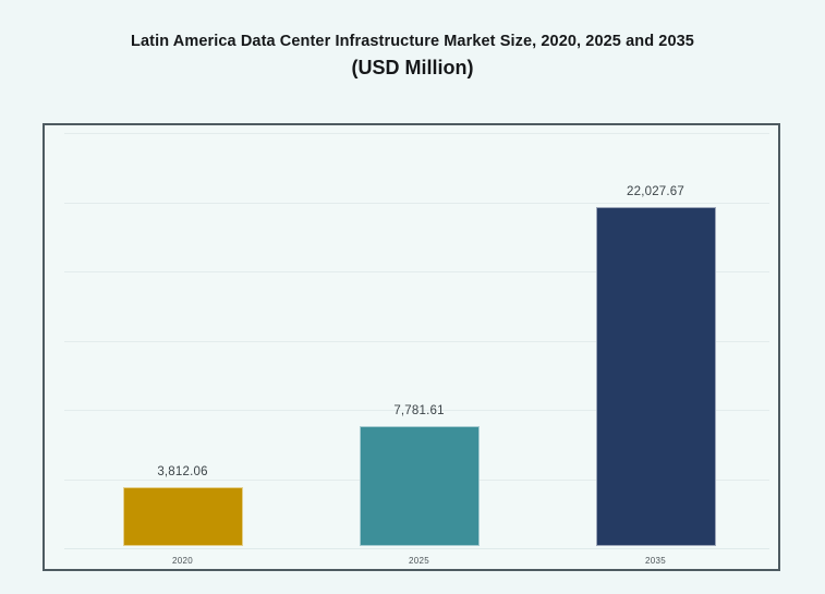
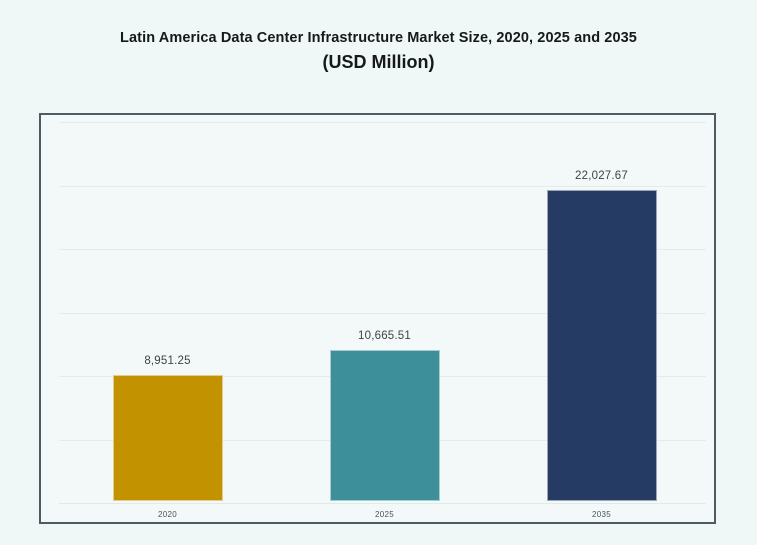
2020: 3,812.06 -> 8,951.25
2025: 7,781.61 -> 10,665.51
